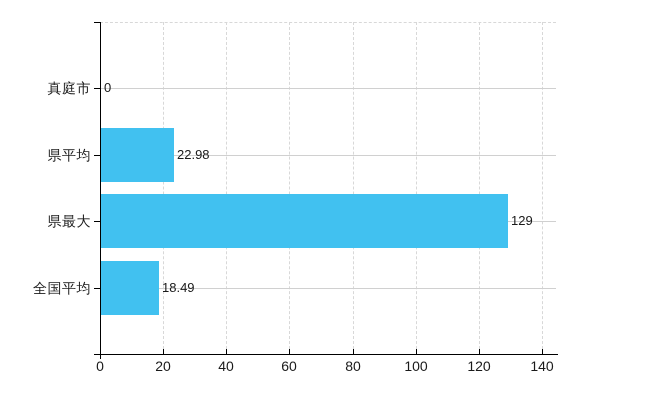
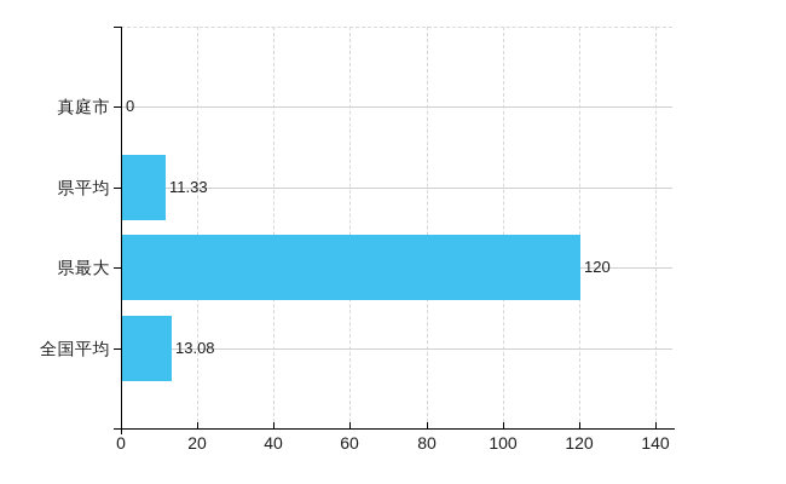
県平均: 22.98 -> 11.33
県最大: 129 -> 120
全国平均: 18.49 -> 13.08
